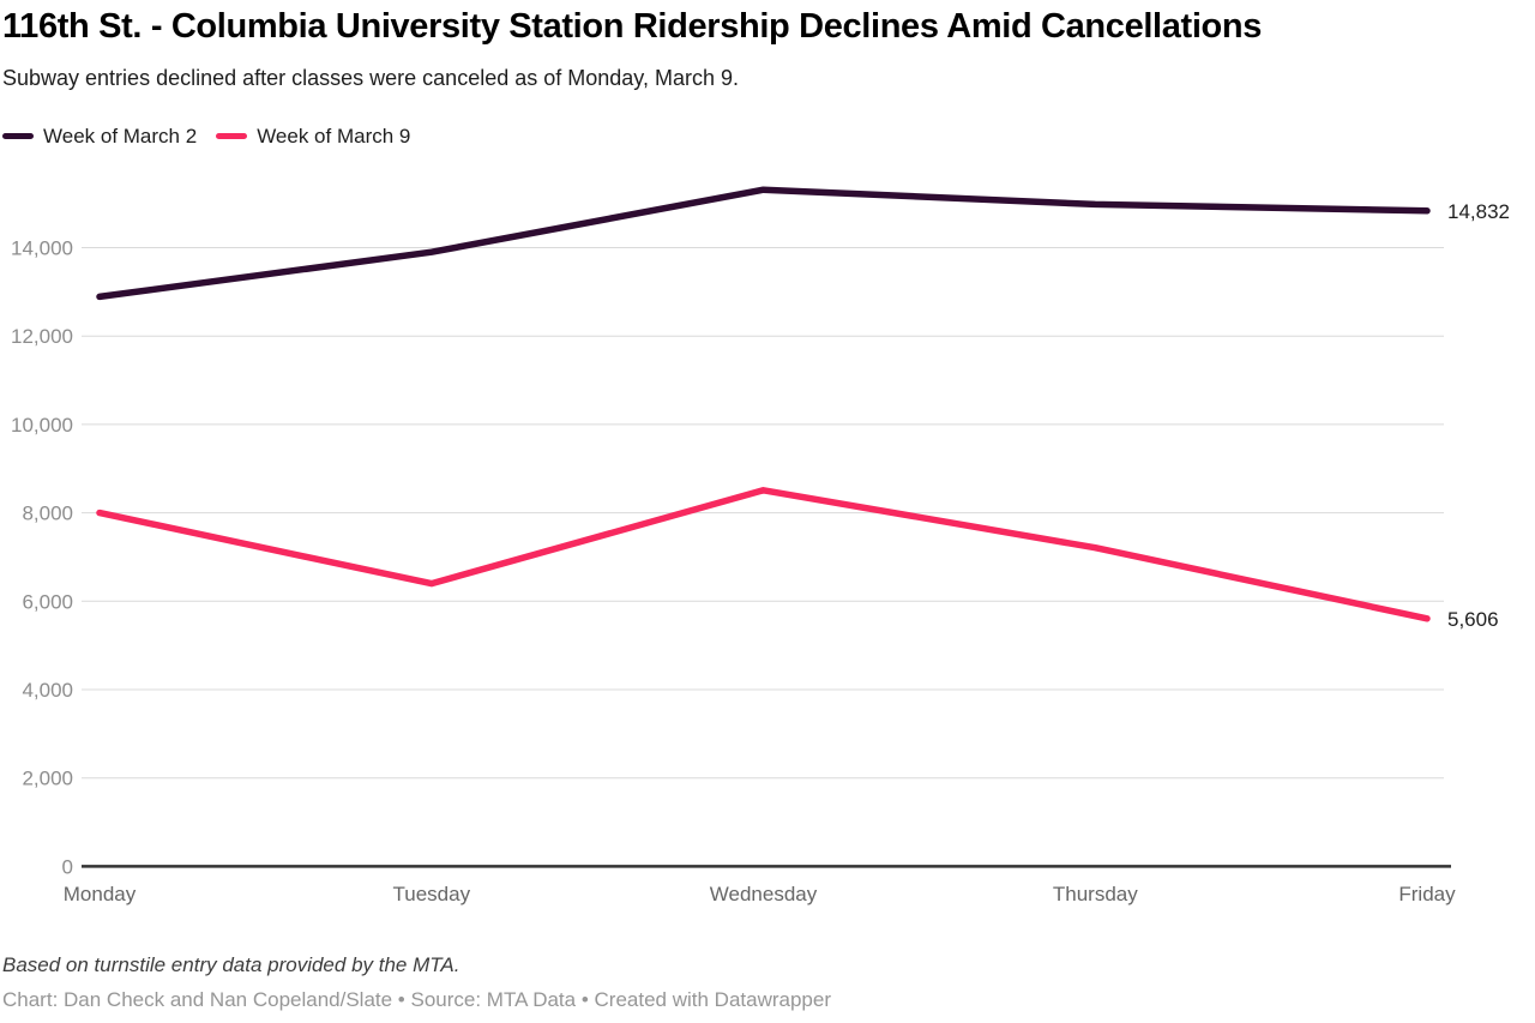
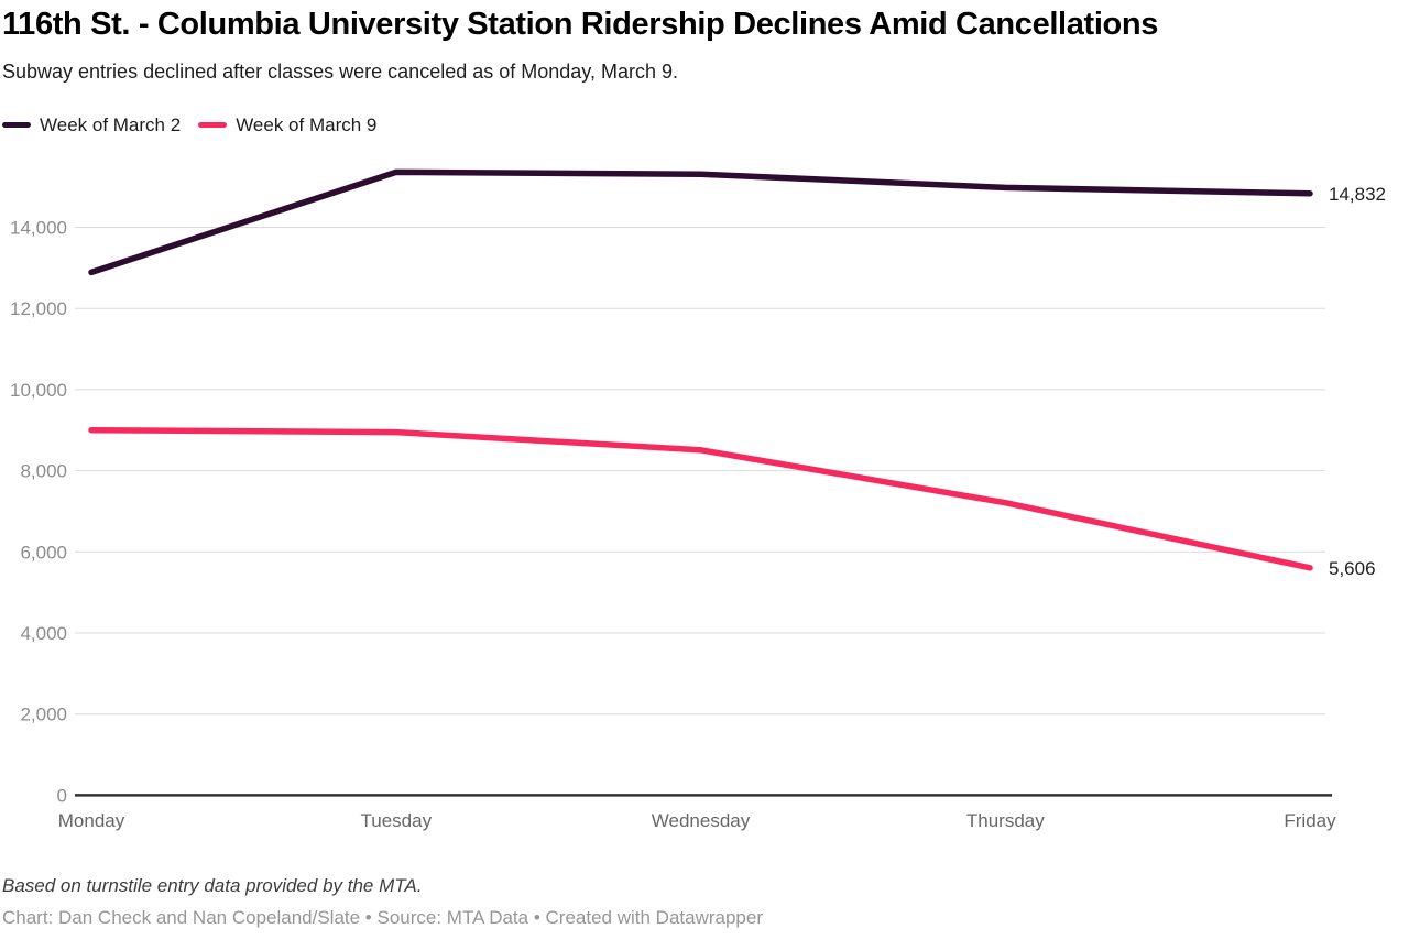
Week of March 9/Monday: 8000 -> 9000
Week of March 2/Tuesday: 13900 -> 15400
Week of March 9/Tuesday: 6400 -> 9000
